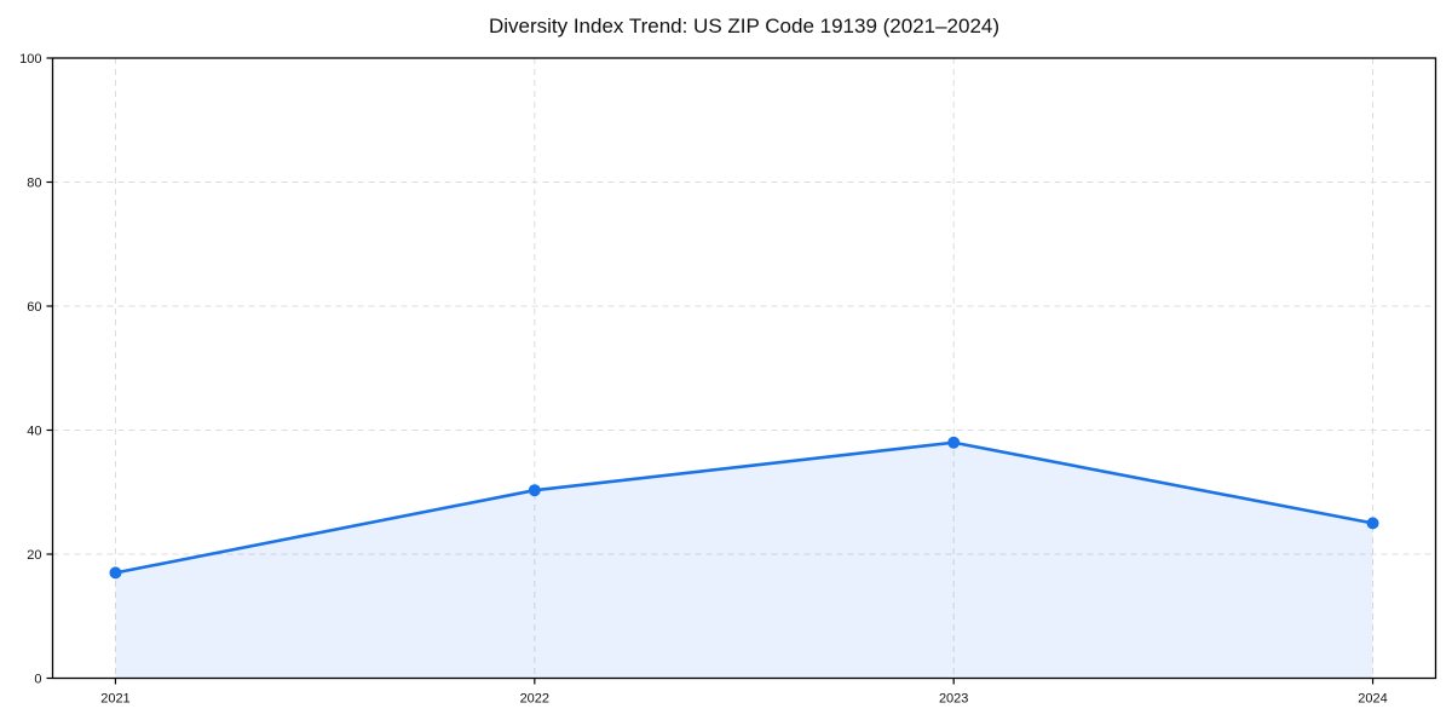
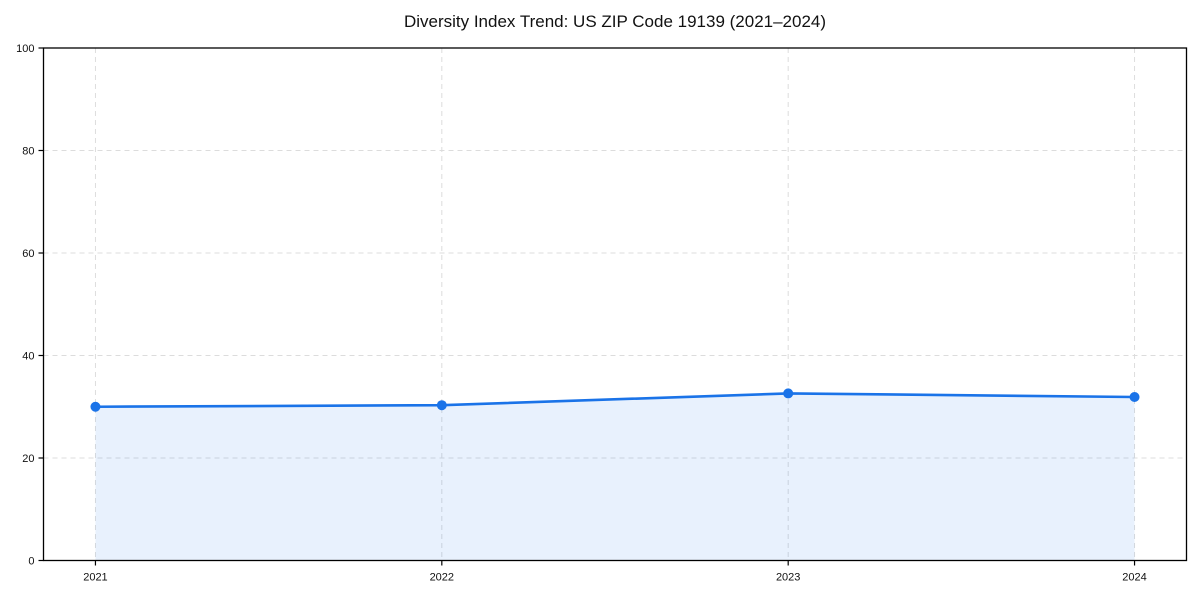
2021: 17 -> 30
2023: 38 -> 33
2024: 25 -> 32
